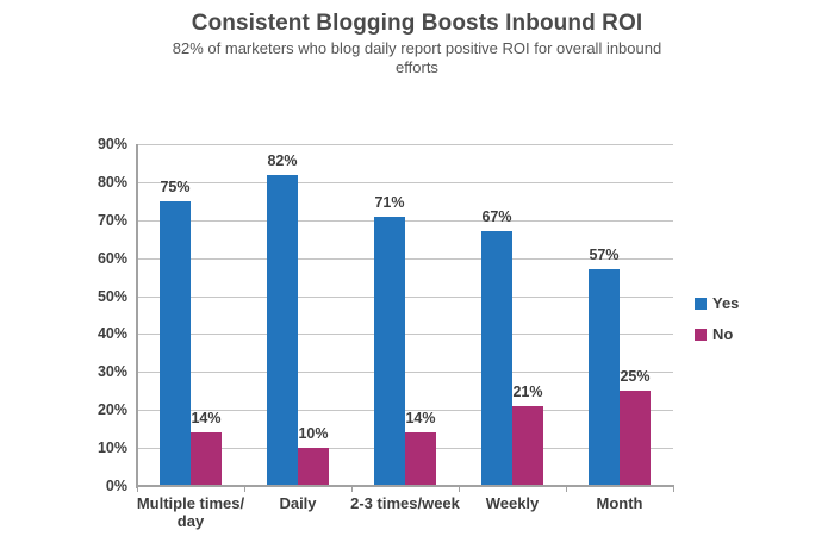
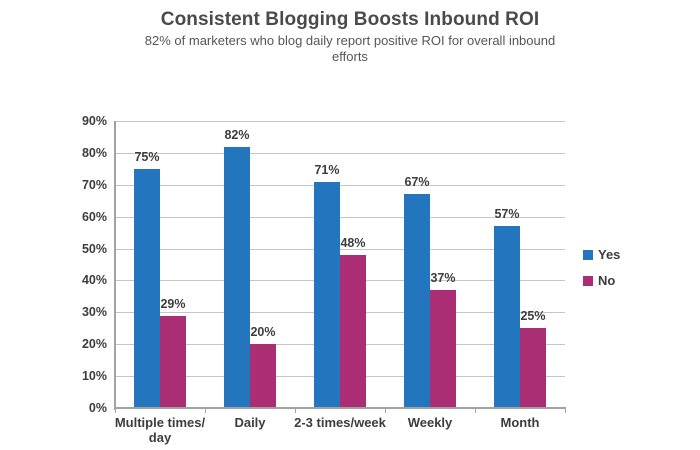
No/Multiple times/ day: 14% -> 29%
No/Daily: 10% -> 20%
No/2-3 times/week: 14% -> 48%
No/Weekly: 21% -> 37%
